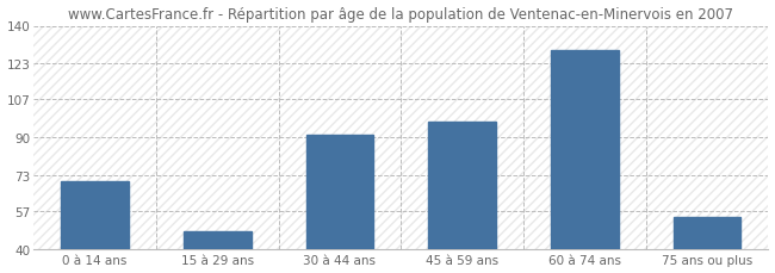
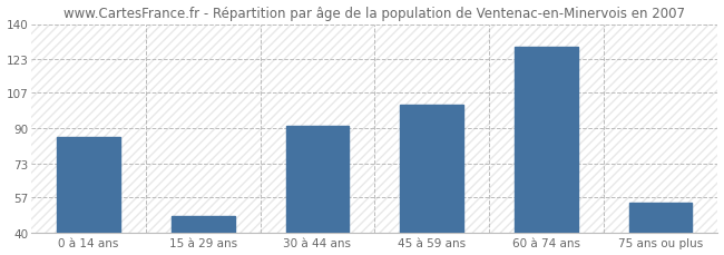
0 à 14 ans: 70 -> 86
45 à 59 ans: 97 -> 101
